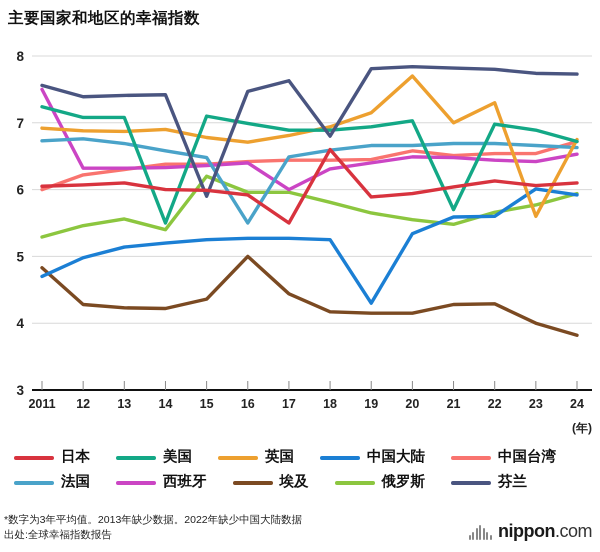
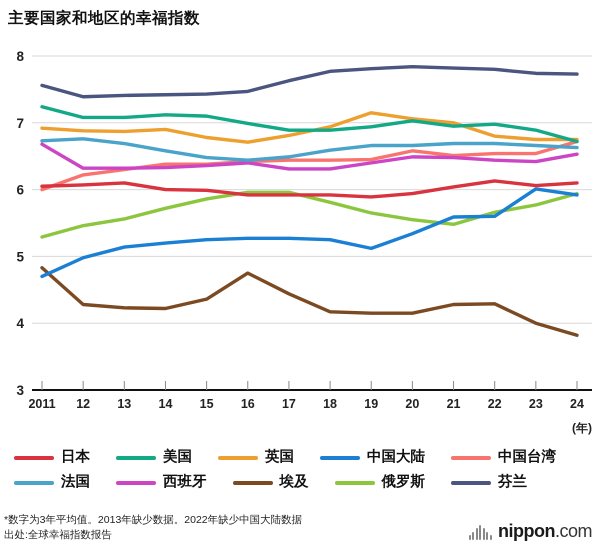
西班牙/2011: 7.5 -> 6.7
美国/14: 5.5 -> 7.1
俄罗斯/14: 5.4 -> 5.7
俄罗斯/15: 6.2 -> 5.9
芬兰/15: 5.9 -> 7.4
法国/16: 5.5 -> 6.4
埃及/16: 5.0 -> 4.8
日本/17: 5.5 -> 5.9
西班牙/17: 6.0 -> 6.3
日本/18: 6.6 -> 5.9
芬兰/18: 6.8 -> 7.8
中国大陆/19: 4.3 -> 5.1
英国/20: 7.7 -> 7.1
美国/21: 5.7 -> 7.0
英国/22: 7.3 -> 6.8
英国/23: 5.6 -> 6.8
